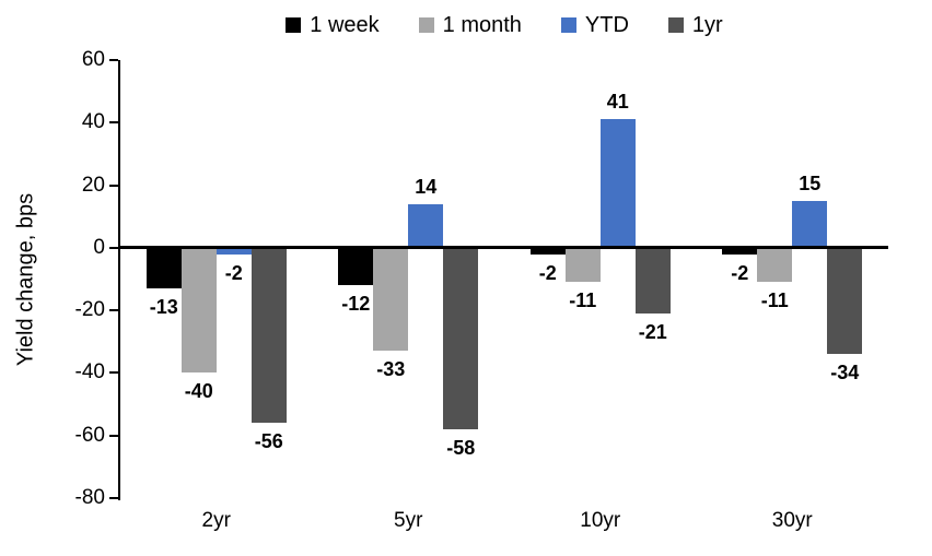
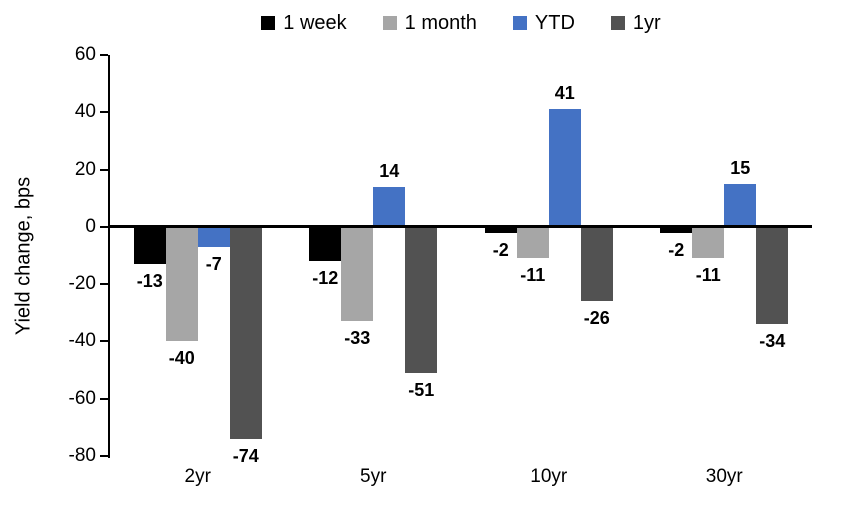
YTD/2yr: -2 -> -7
1yr/2yr: -56 -> -74
1yr/5yr: -58 -> -51
1yr/10yr: -21 -> -26
